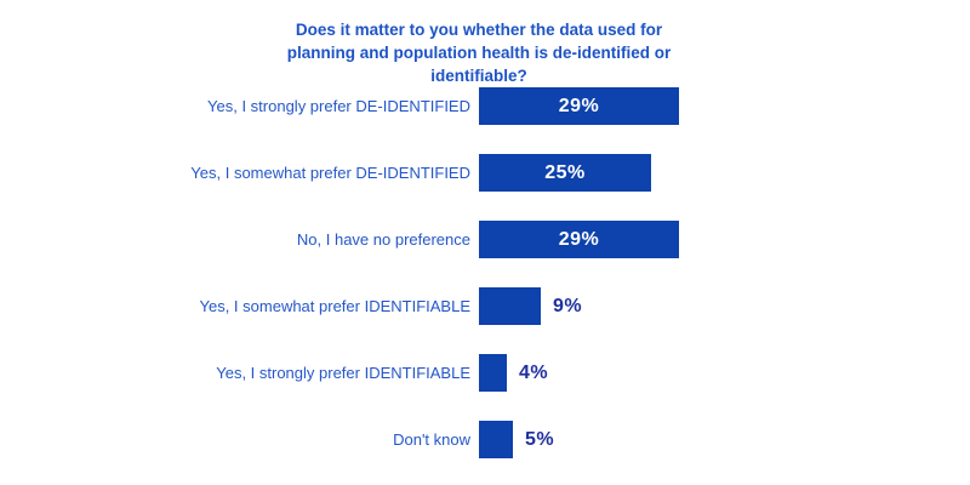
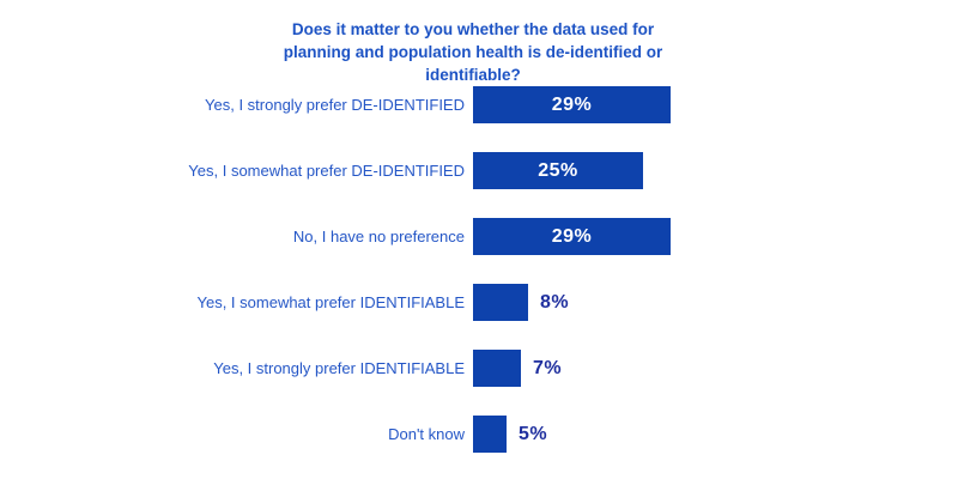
Yes, I somewhat prefer IDENTIFIABLE: 9% -> 8%
Yes, I strongly prefer IDENTIFIABLE: 4% -> 7%
